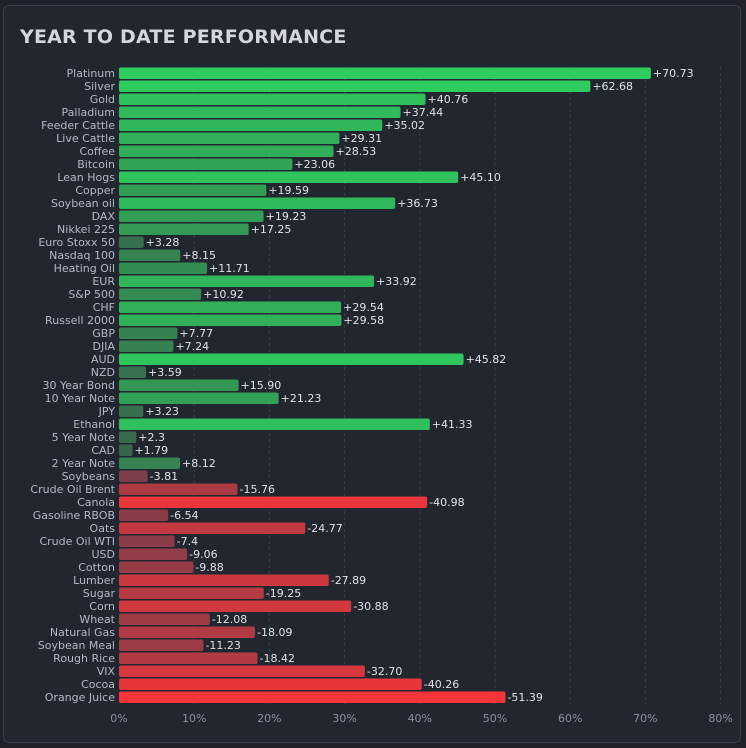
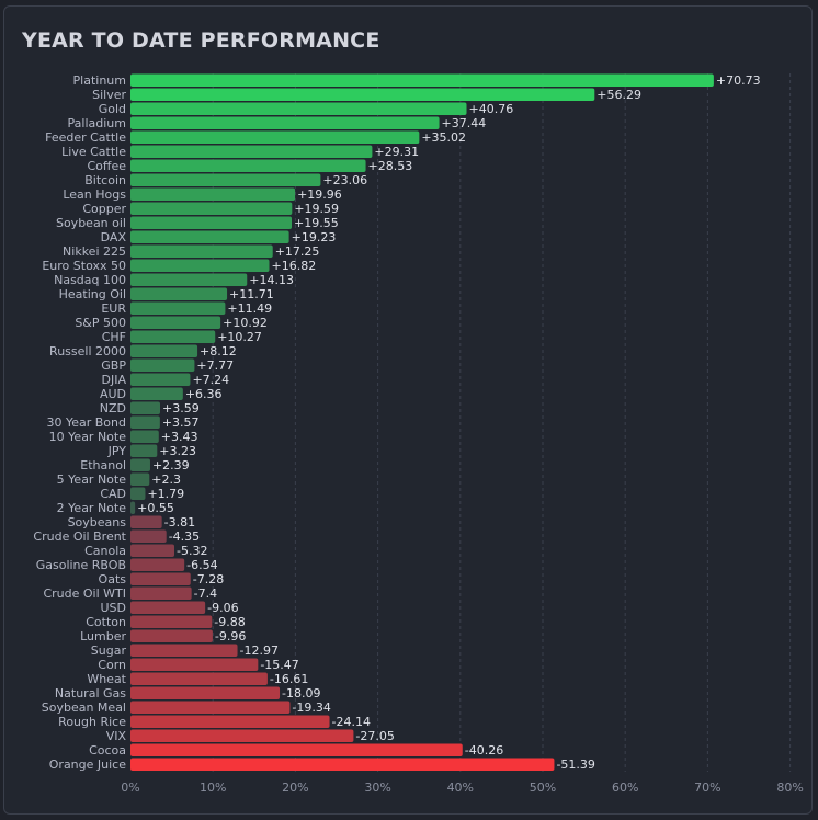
Silver: +62.68 -> +56.29
Lean Hogs: +45.10 -> +19.96
Soybean oil: +36.73 -> +19.55
Euro Stoxx 50: +3.28 -> +16.82
Nasdaq 100: +8.15 -> +14.13
EUR: +33.92 -> +11.49
CHF: +29.54 -> +10.27
Russell 2000: +29.58 -> +8.12
AUD: +45.82 -> +6.36
30 Year Bond: +15.90 -> +3.57
10 Year Note: +21.23 -> +3.43
Ethanol: +41.33 -> +2.39
2 Year Note: +8.12 -> +0.55
Crude Oil Brent: -15.76 -> -4.35
Canola: -40.98 -> -5.32
Oats: -24.77 -> -7.28
Lumber: -27.89 -> -9.96
Sugar: -19.25 -> -12.97
Corn: -30.88 -> -15.47
Wheat: -12.08 -> -16.61
Soybean Meal: -11.23 -> -19.34
Rough Rice: -18.42 -> -24.14
VIX: -32.70 -> -27.05
